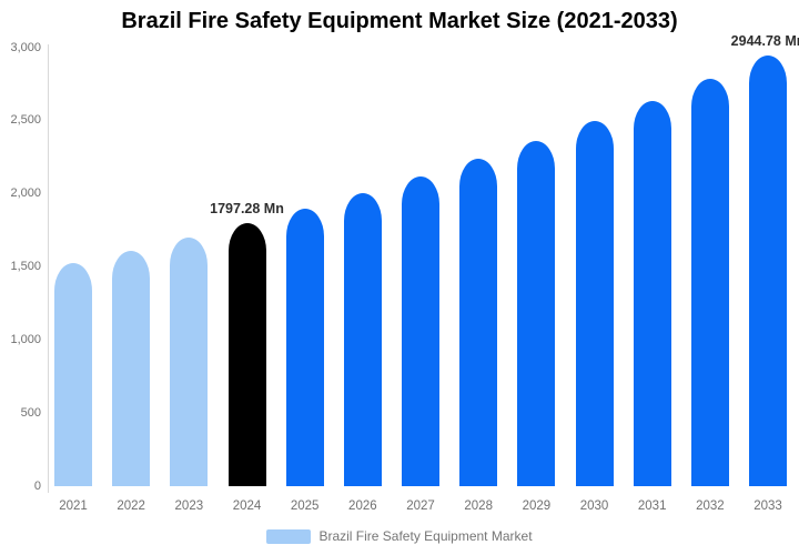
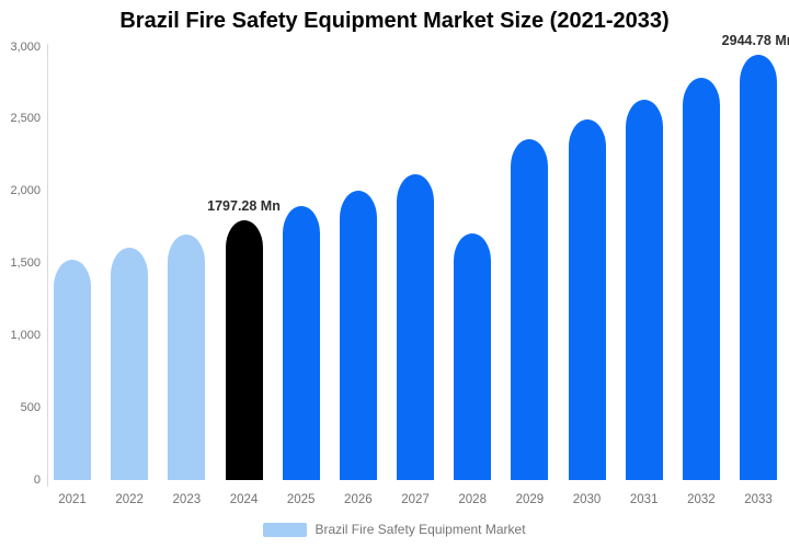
2028: 2240 -> 1710
